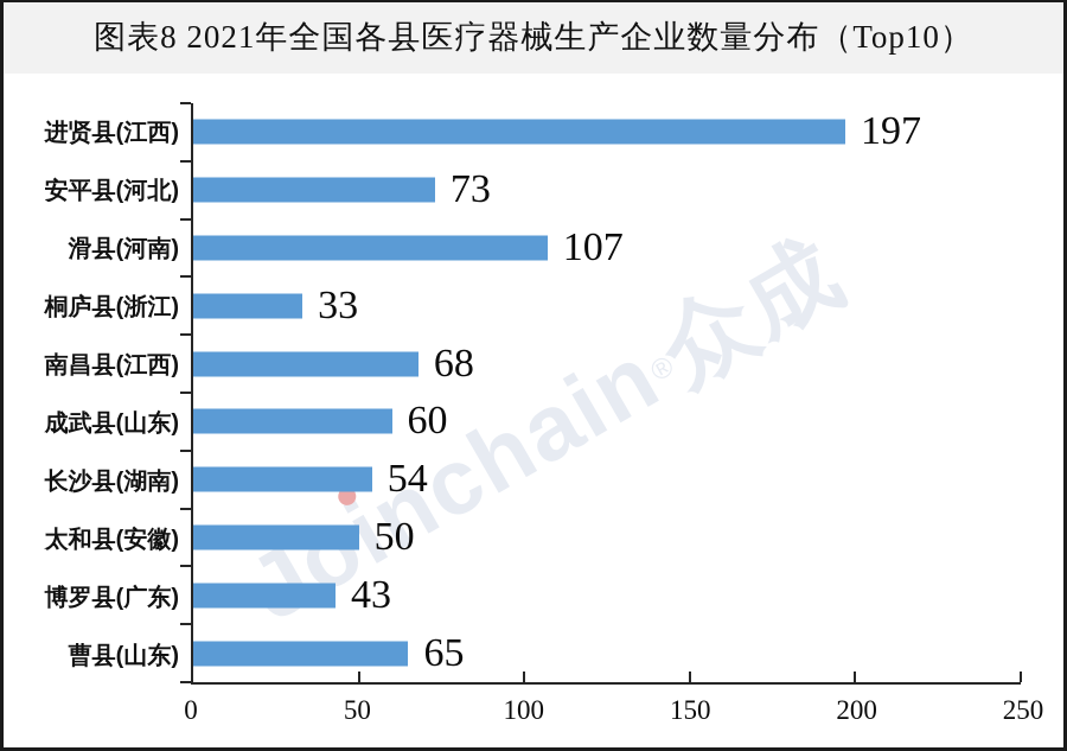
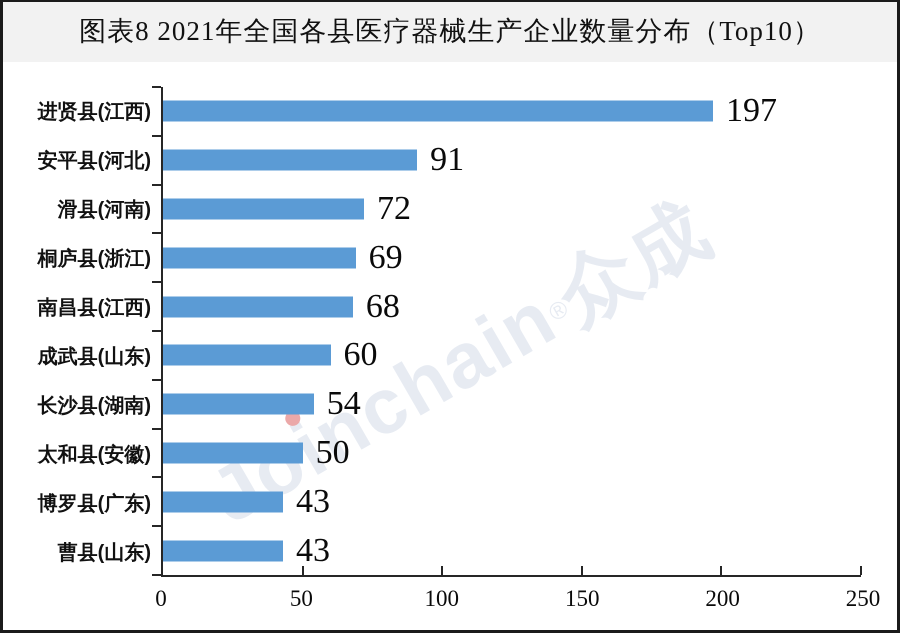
安平县(河北): 73 -> 91
滑县(河南): 107 -> 72
桐庐县(浙江): 33 -> 69
曹县(山东): 65 -> 43
